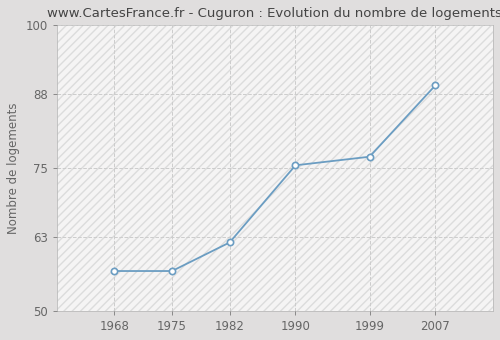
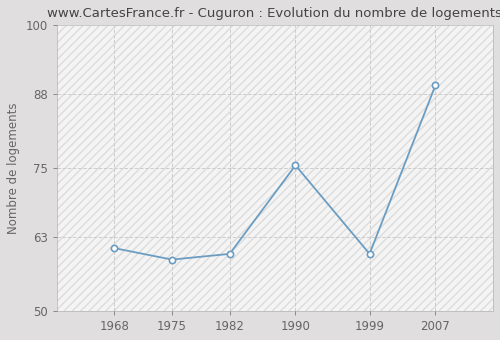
1968: 57.0 -> 61.0
1975: 57.0 -> 59.0
1982: 62.0 -> 60.0
1999: 77.0 -> 60.0
